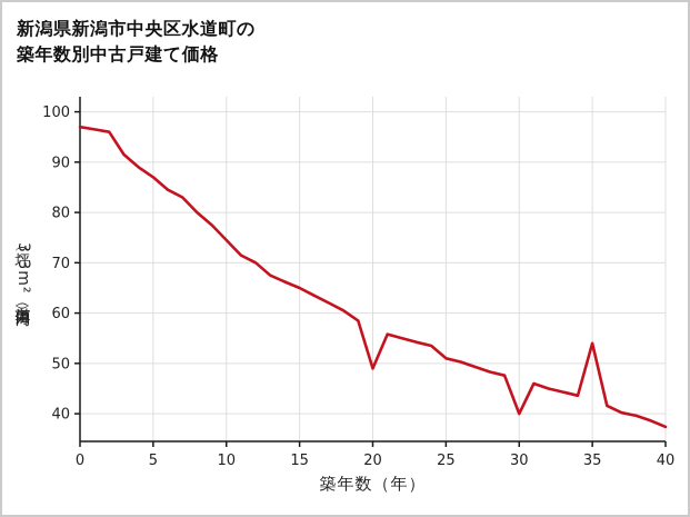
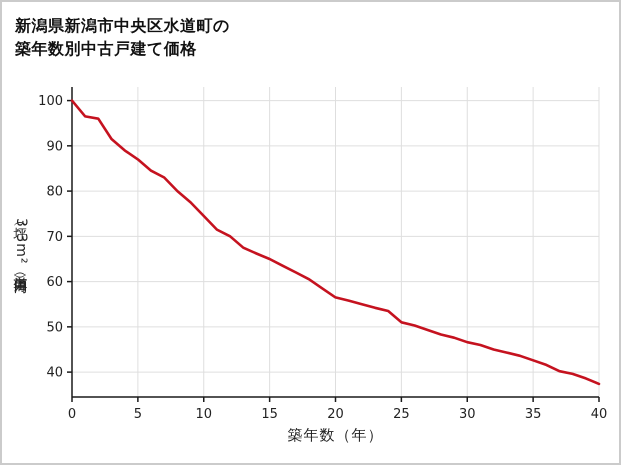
0: 97 -> 100
20: 49 -> 56
30: 40 -> 47
35: 54 -> 43
